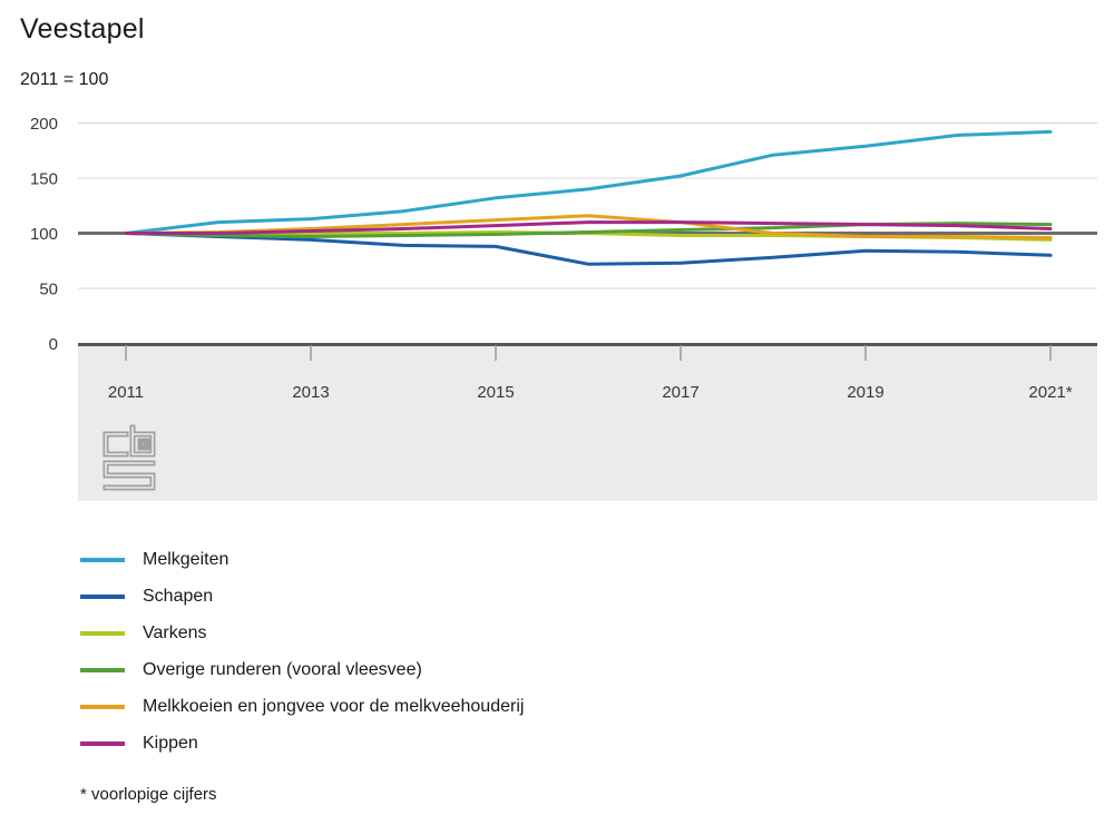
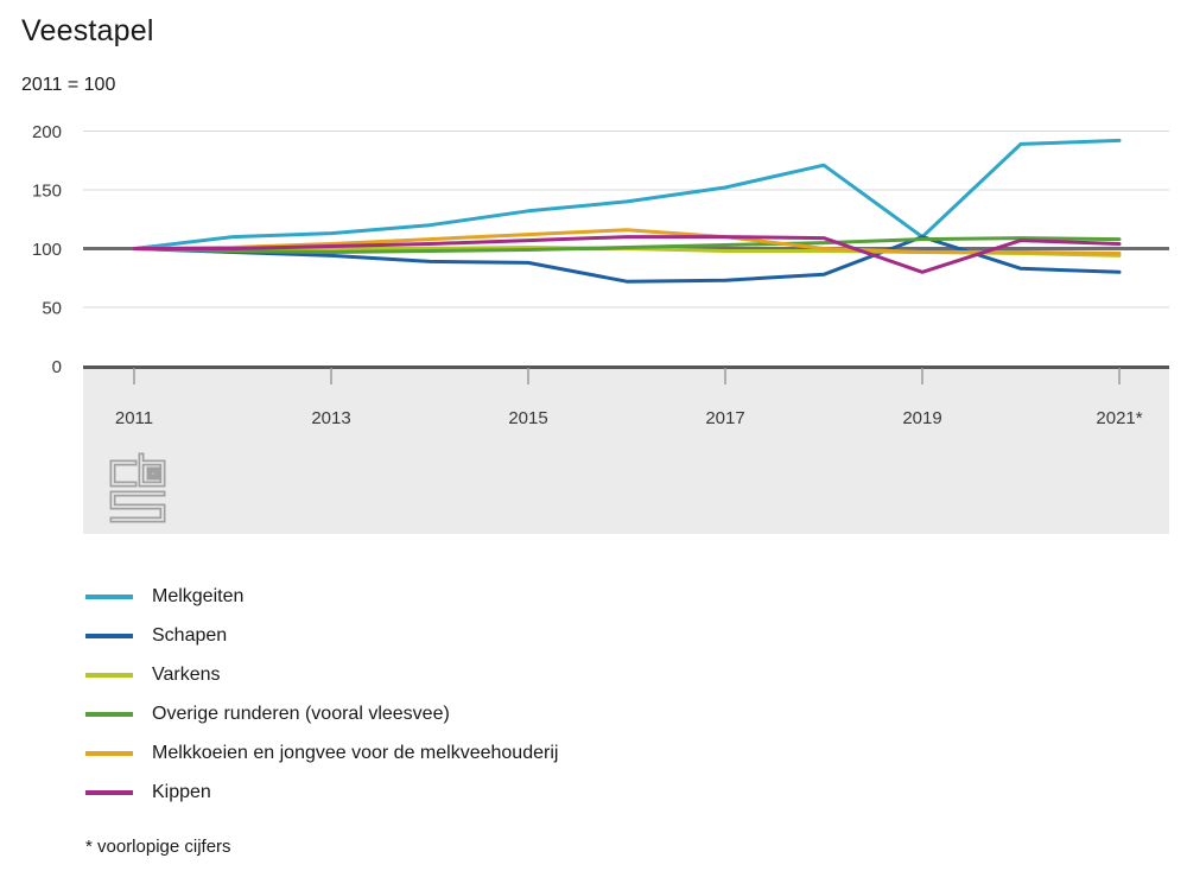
Melkgeiten/2019: 180 -> 110
Schapen/2019: 80 -> 110
Kippen/2019: 110 -> 80
